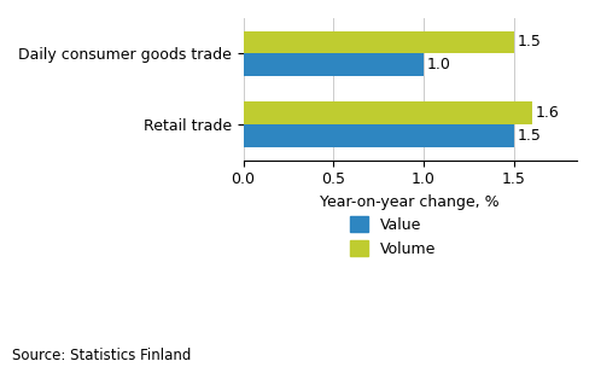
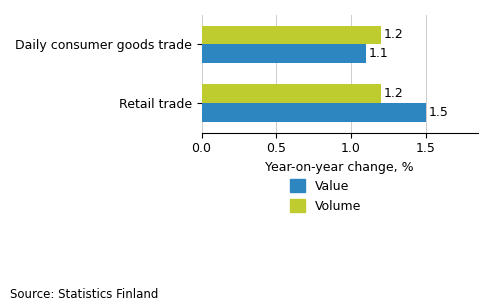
Volume/Daily consumer goods trade: 1.5 -> 1.2
Value/Daily consumer goods trade: 1.0 -> 1.1
Volume/Retail trade: 1.6 -> 1.2
